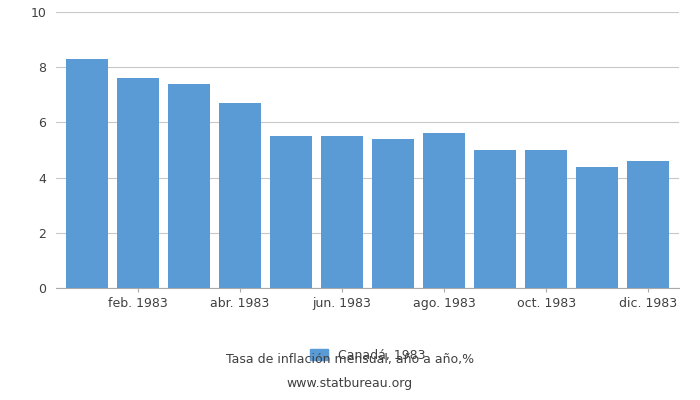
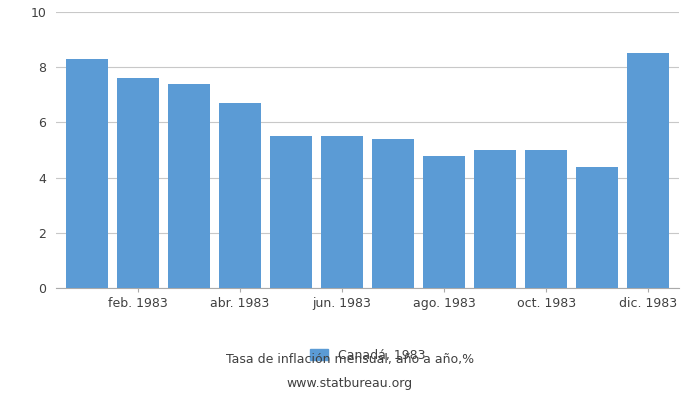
ago. 1983: 5.6 -> 4.8
dic. 1983: 4.6 -> 8.5
